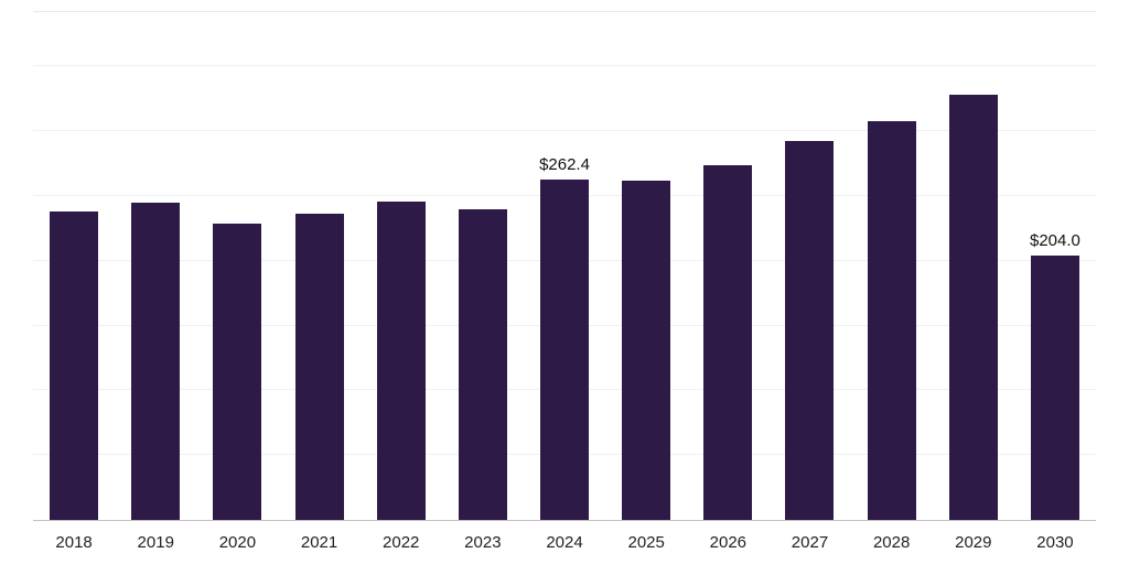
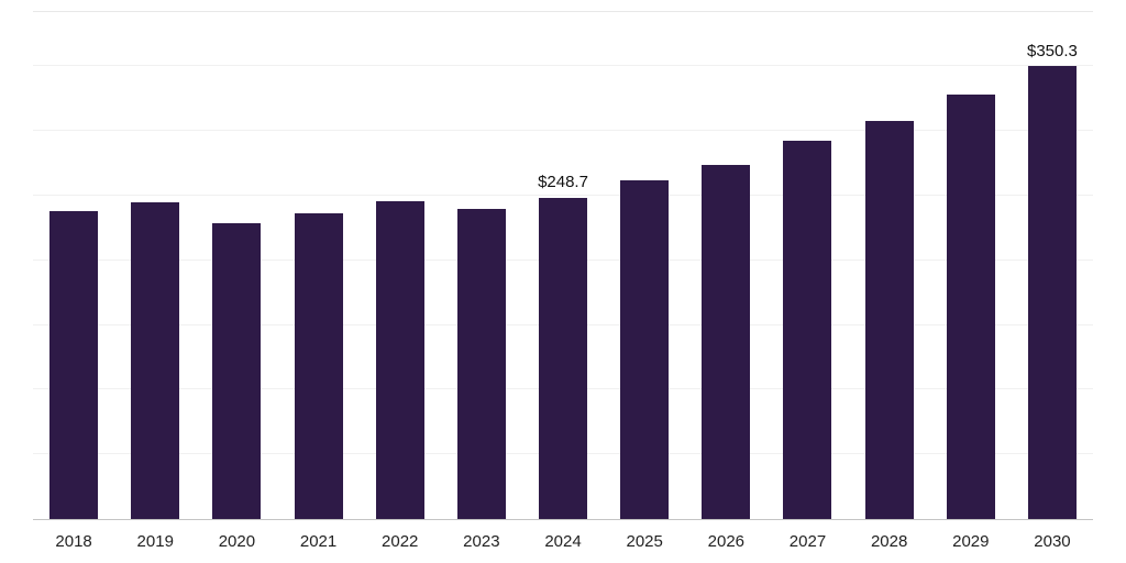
2024: $262.4 -> $248.7
2030: $204.0 -> $350.3
